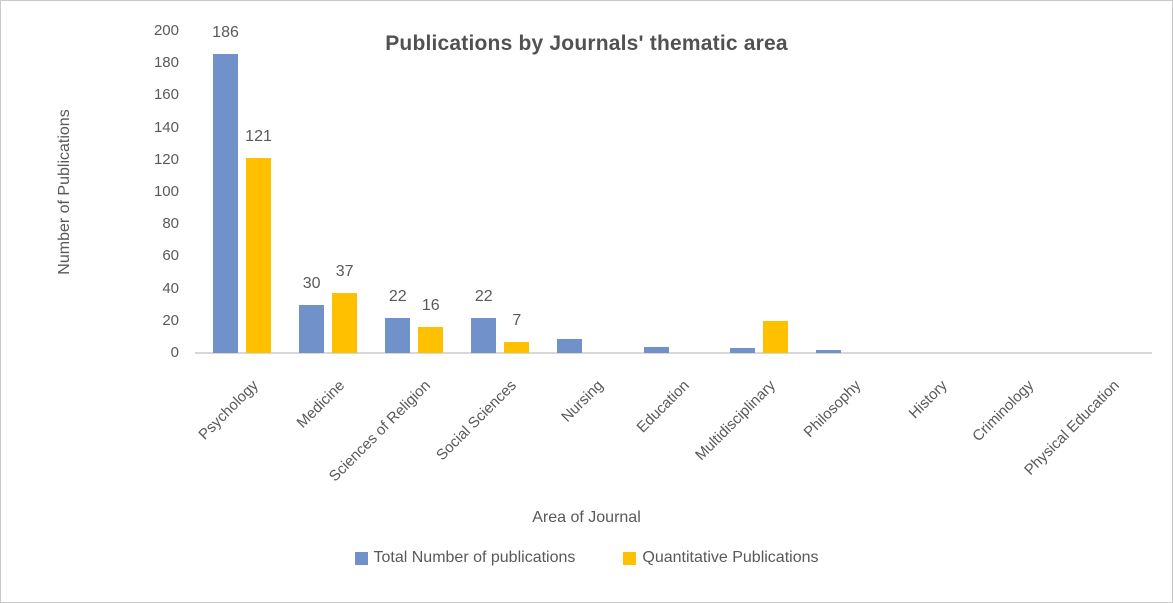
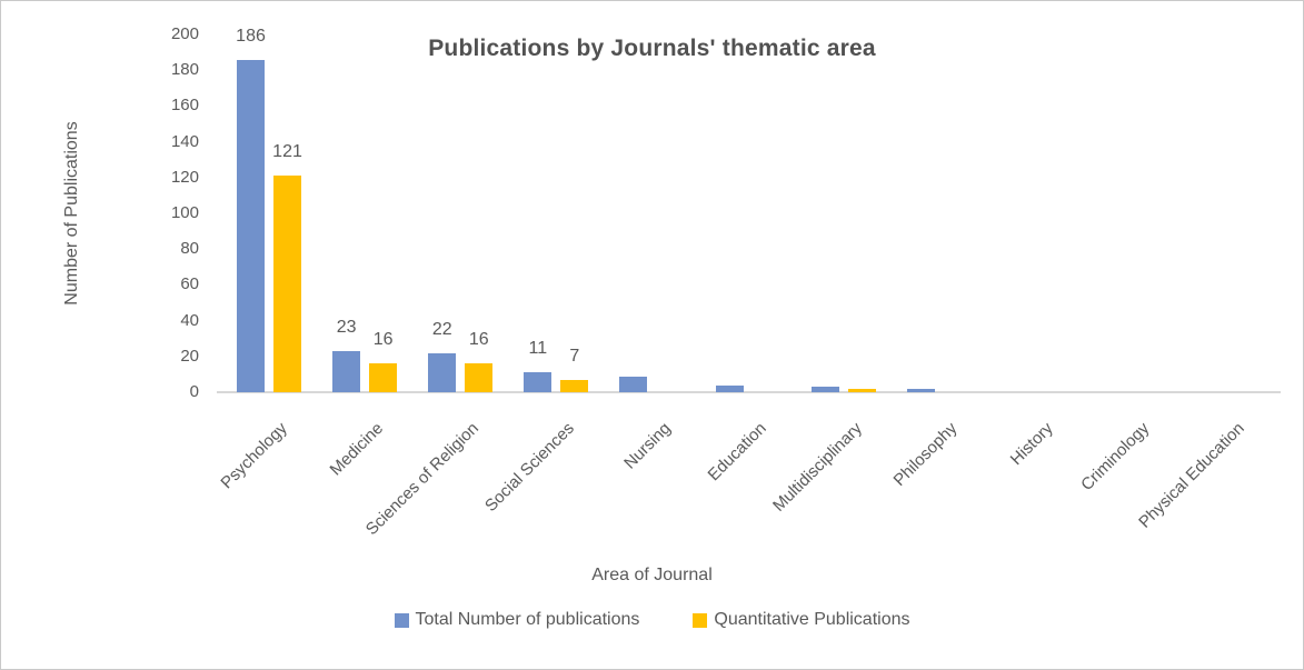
Total Number of publications/Medicine: 30 -> 23
Quantitative Publications/Medicine: 37 -> 16
Total Number of publications/Social Sciences: 22 -> 11
Quantitative Publications/Multidisciplinary: 20 -> 2
